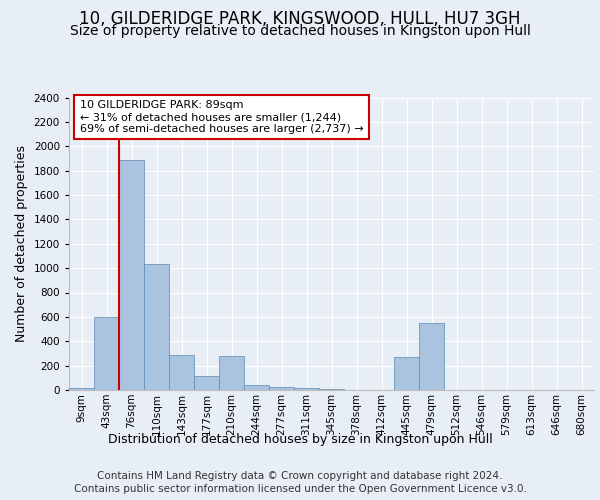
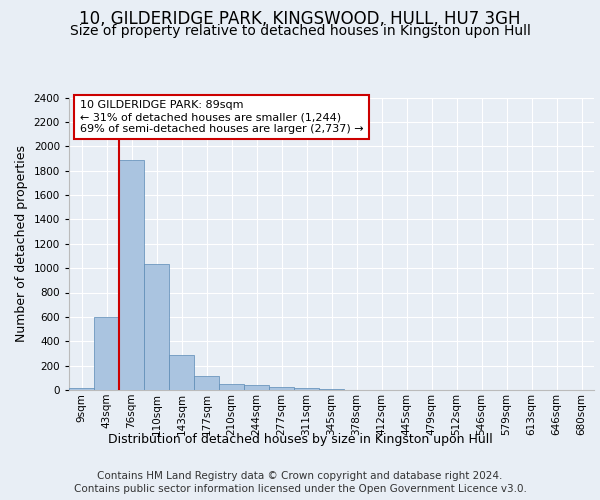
210sqm: 280 -> 50
445sqm: 270 -> 0
479sqm: 550 -> 0
